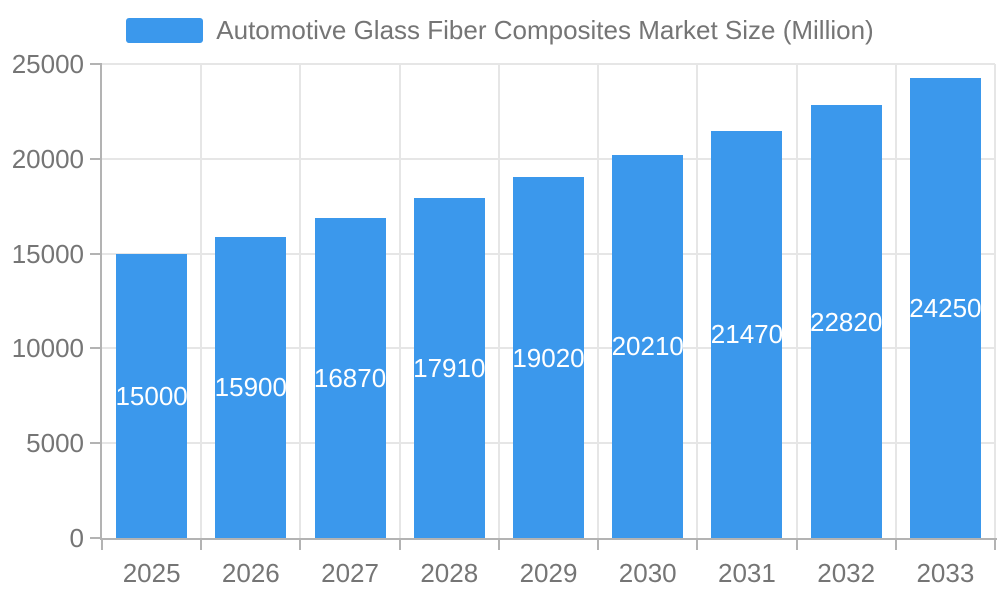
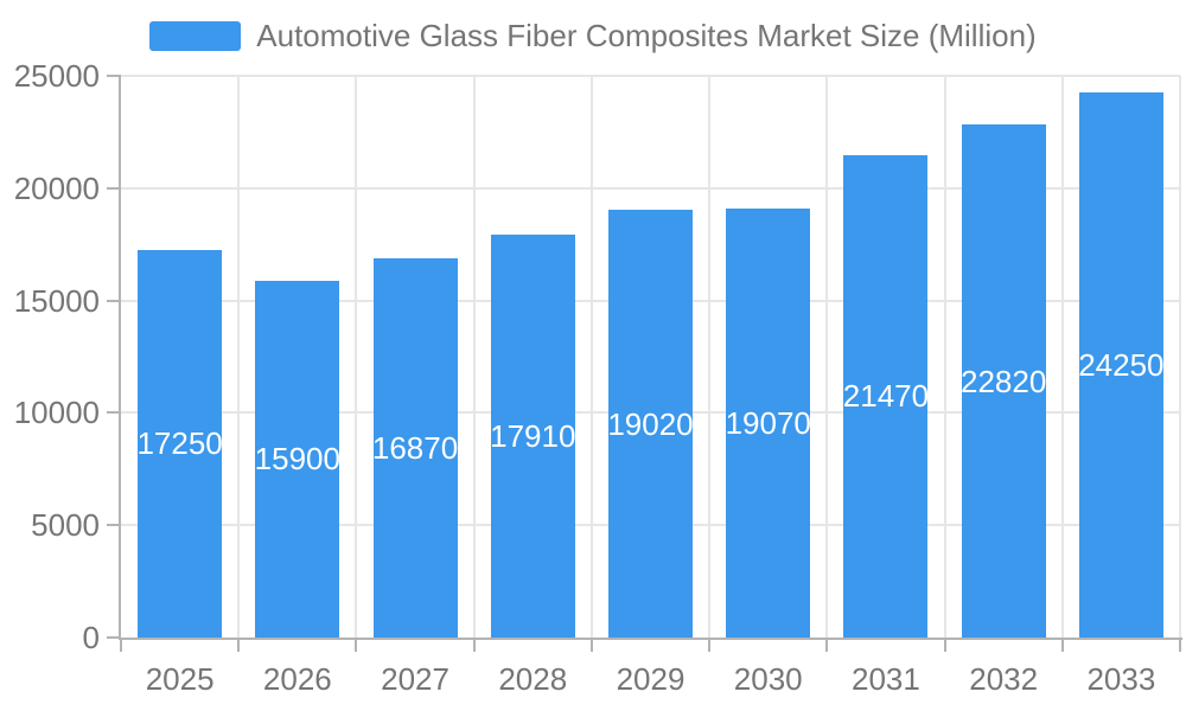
2025: 15000 -> 17250
2030: 20210 -> 19070
